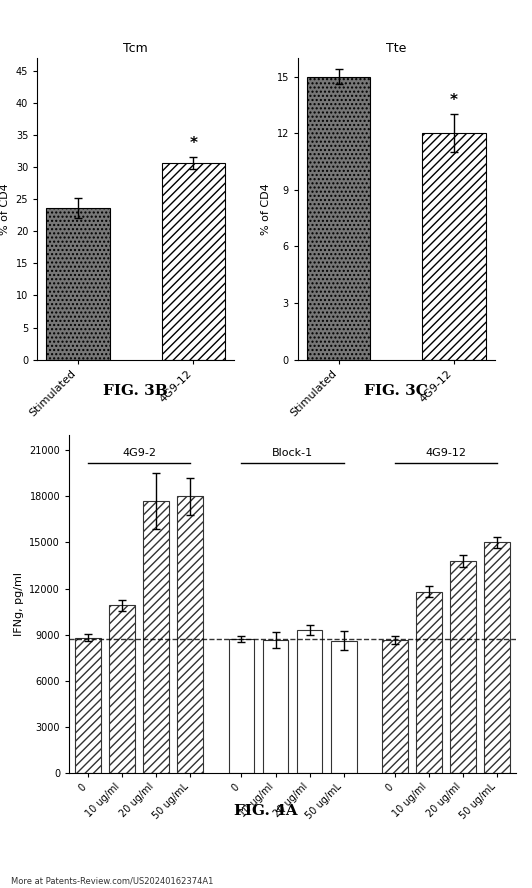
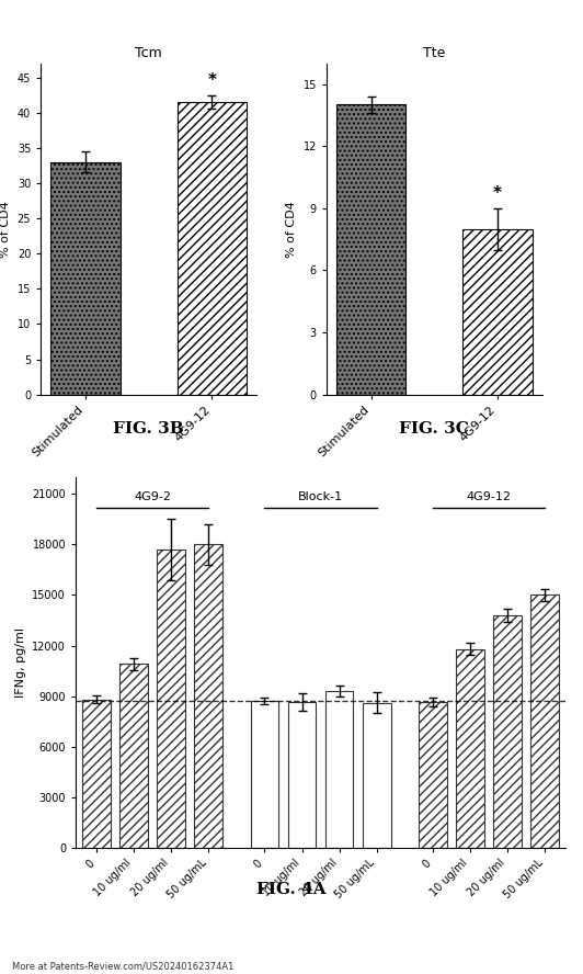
Tcm/Stimulated: 23.6 -> 33.0
Tcm/4G9-12: 30.6 -> 41.5
Tte/Stimulated: 15 -> 14
Tte/4G9-12: 12 -> 8
